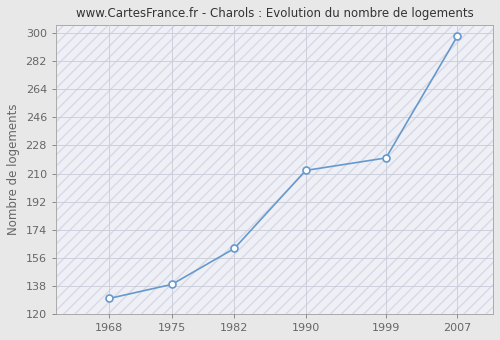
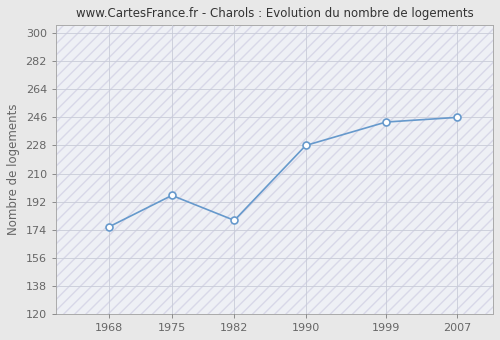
1968: 130 -> 176
1975: 139 -> 196
1982: 162 -> 180
1990: 212 -> 228
1999: 220 -> 243
2007: 298 -> 246
